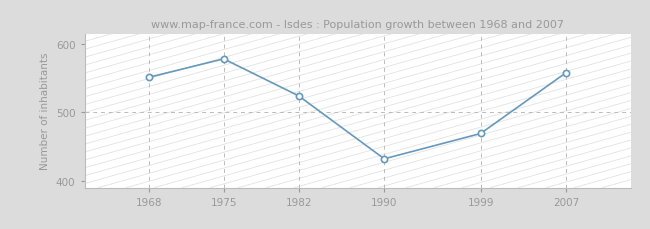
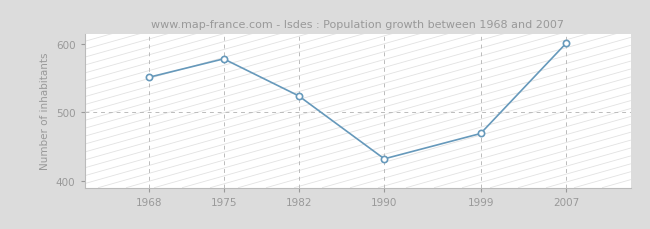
2007: 558 -> 601
